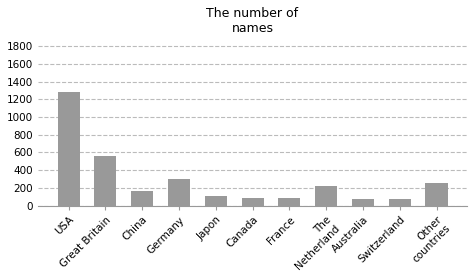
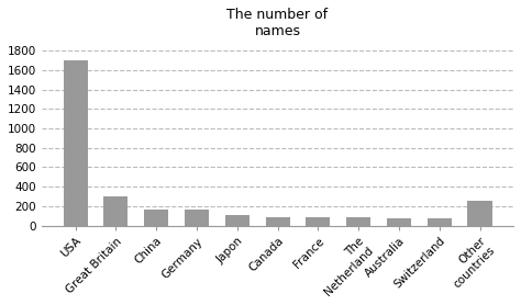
USA: 1280 -> 1700
Great Britain: 560 -> 300
Germany: 300 -> 160
The Netherland: 220 -> 80
